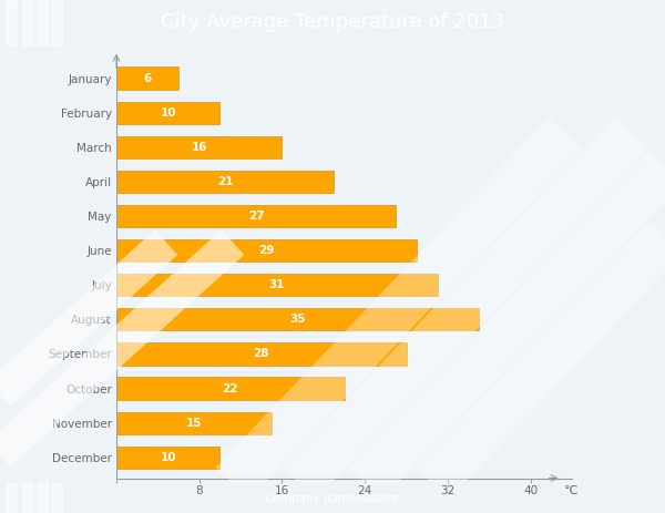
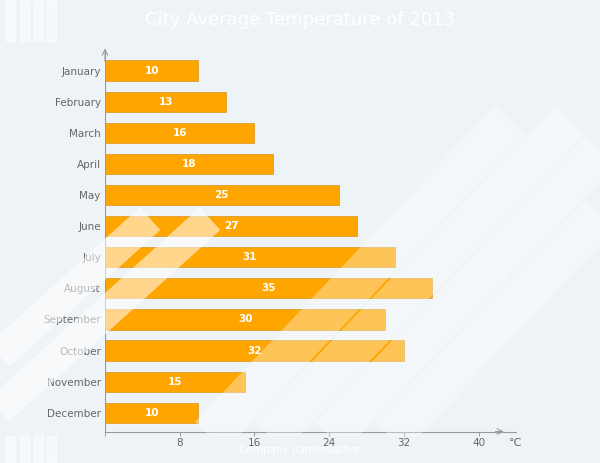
January: 6 -> 10
February: 10 -> 13
April: 21 -> 18
May: 27 -> 25
June: 29 -> 27
September: 28 -> 30
October: 22 -> 32
